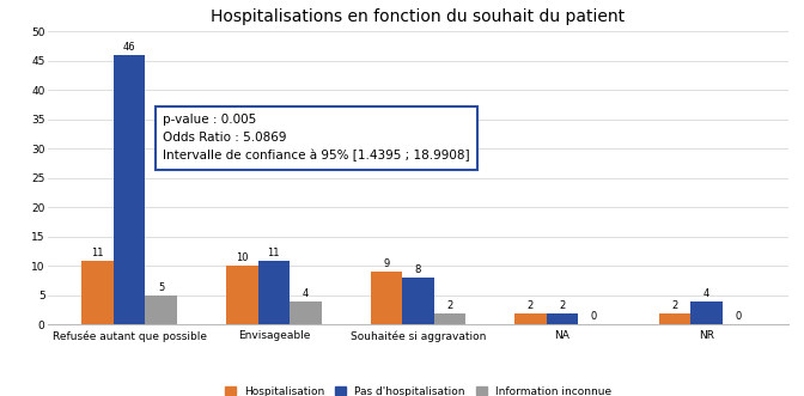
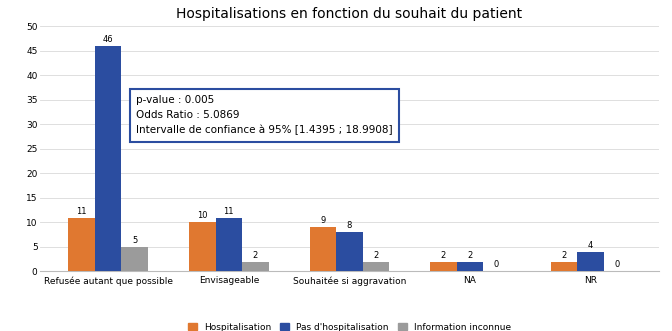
Information inconnue/Envisageable: 4 -> 2
